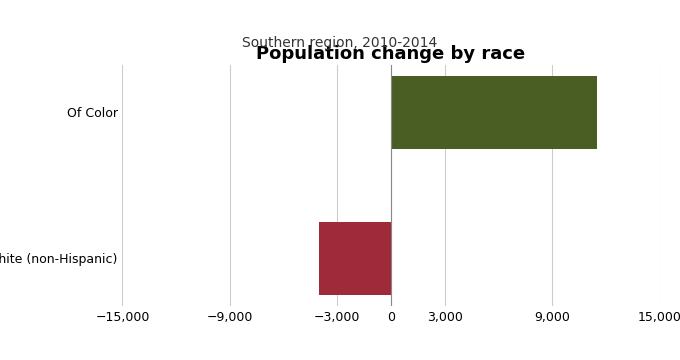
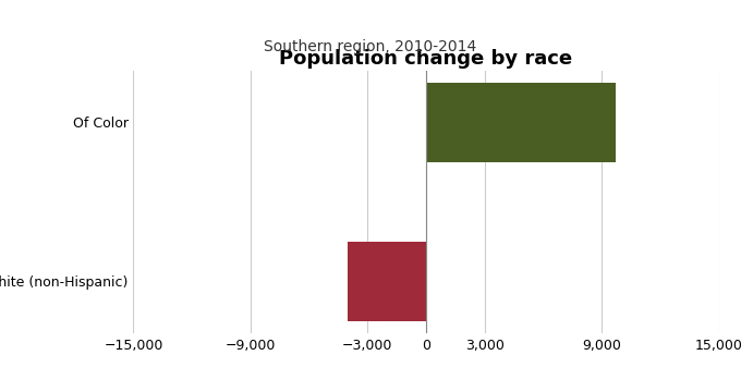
Of Color: 11,500 -> 9,700
